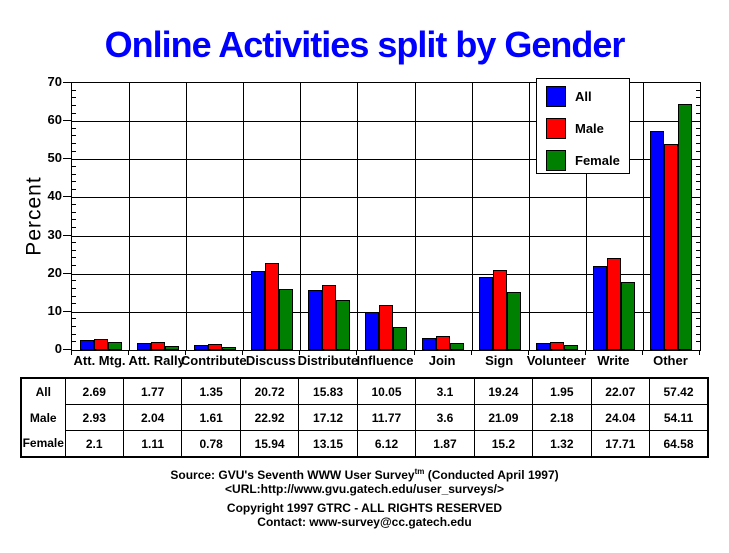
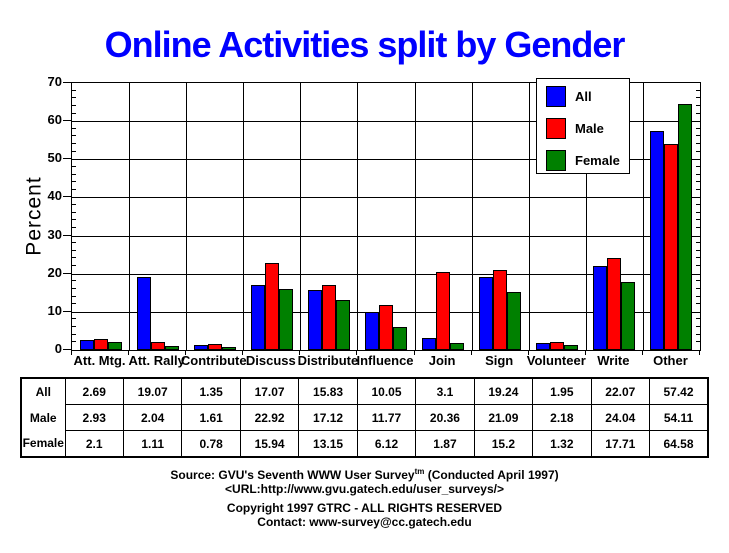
All/Att. Rally: 1.77 -> 19.07
All/Discuss: 20.72 -> 17.07
Male/Join: 3.6 -> 20.36
